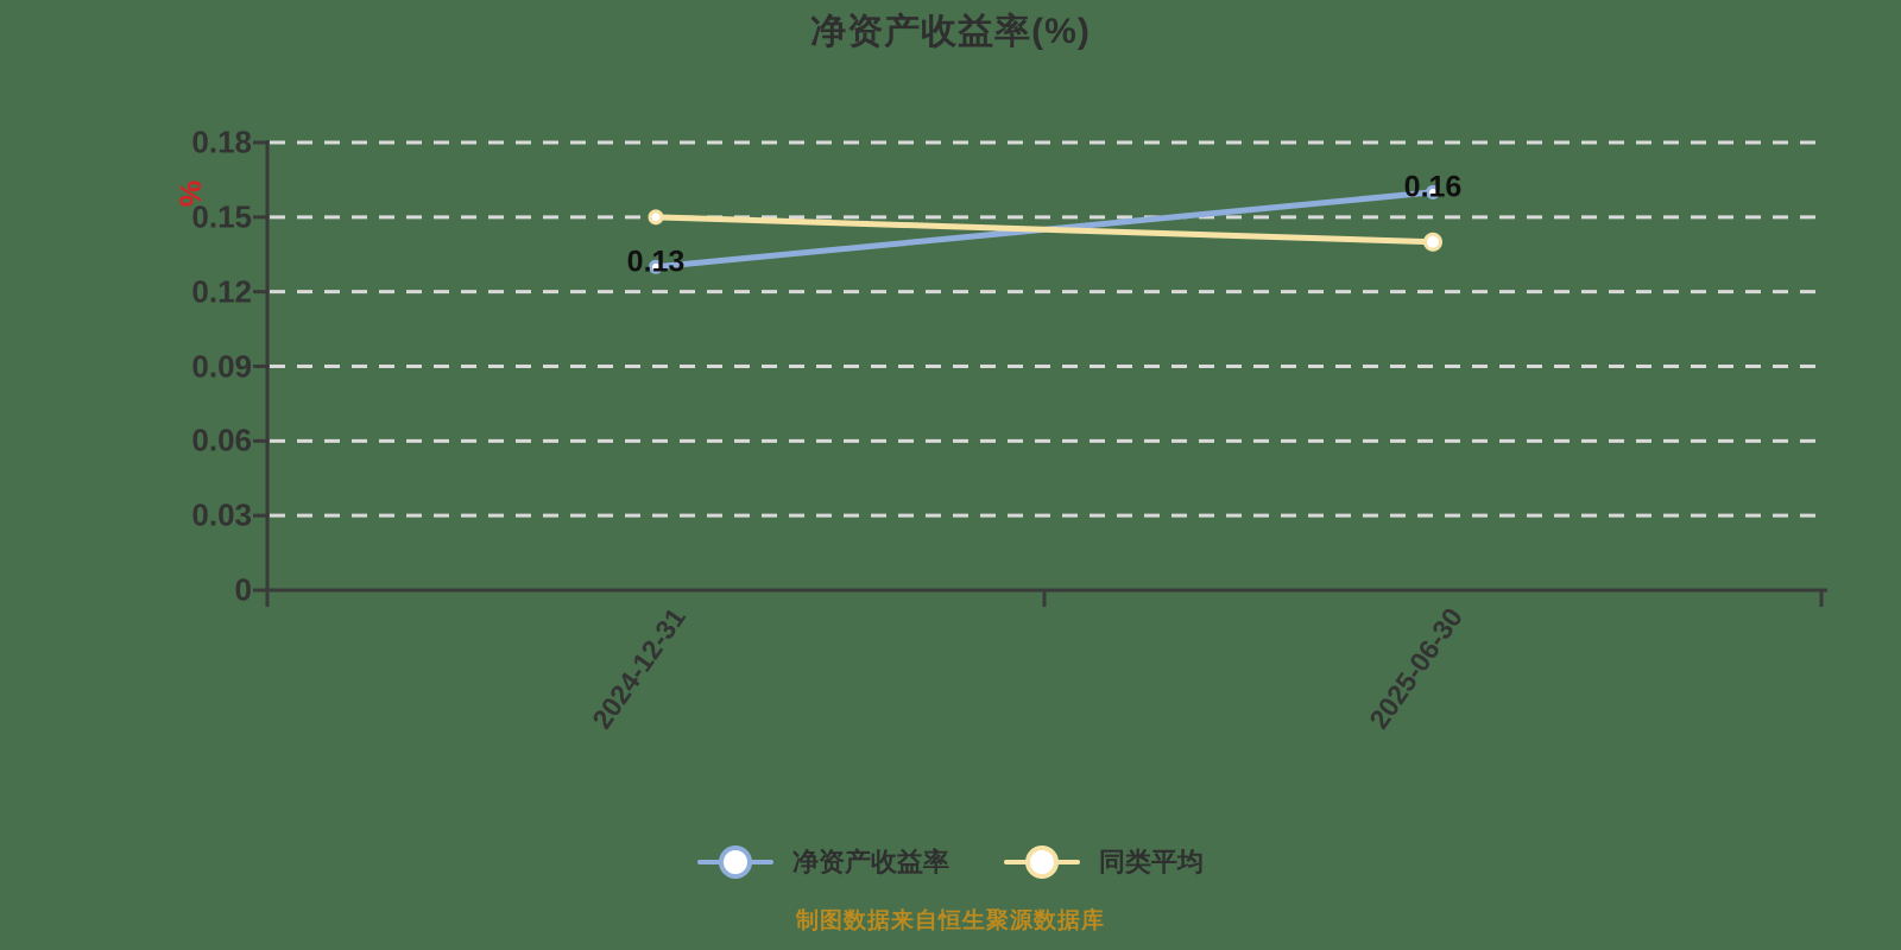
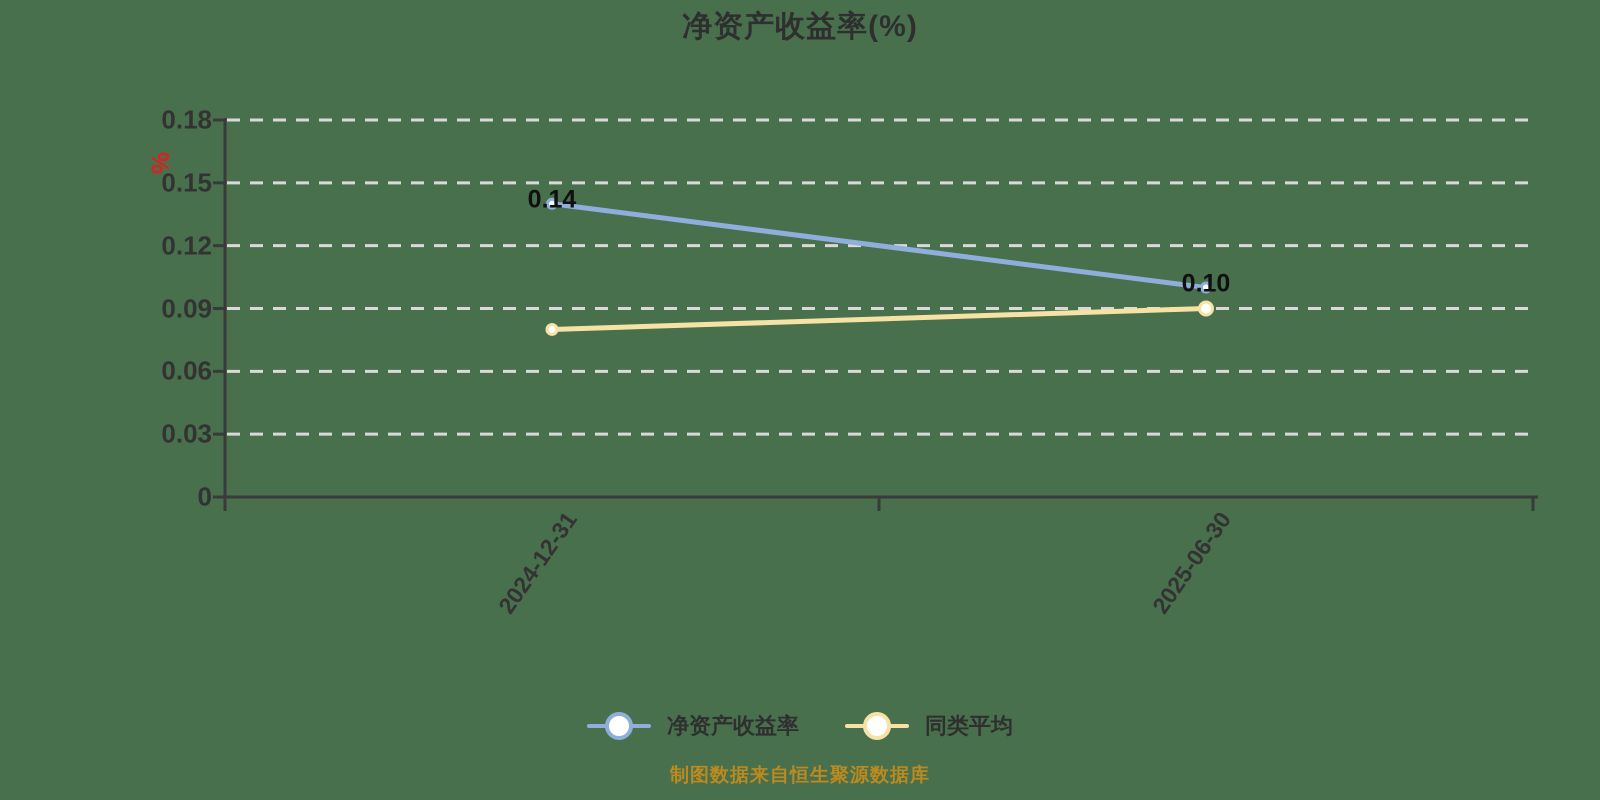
净资产收益率/2024-12-31: 0.13 -> 0.14
同类平均/2024-12-31: 0.15 -> 0.08
净资产收益率/2025-06-30: 0.16 -> 0.10
同类平均/2025-06-30: 0.14 -> 0.09
